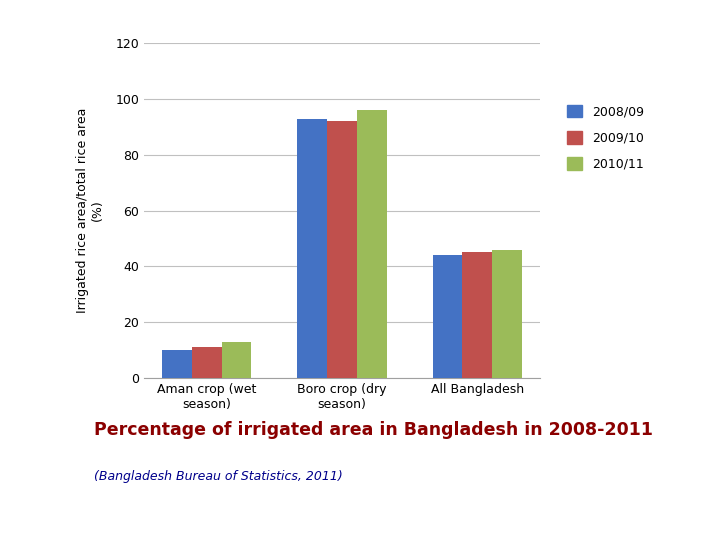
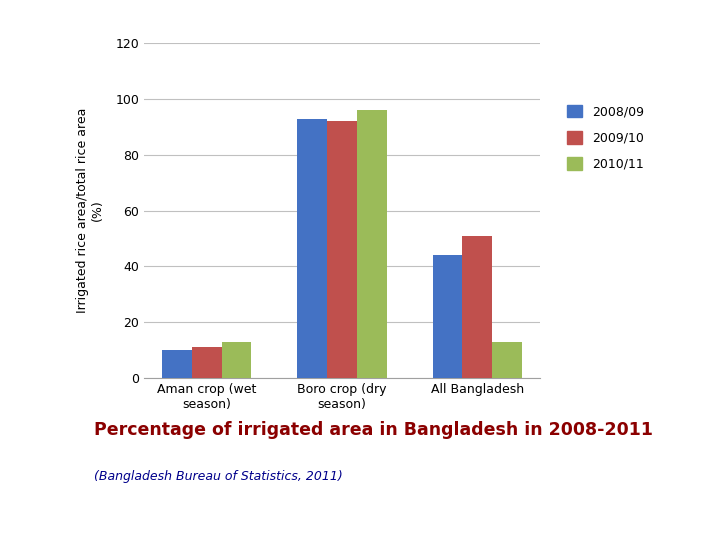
2009/10/All Bangladesh: 45 -> 51
2010/11/All Bangladesh: 46 -> 13
